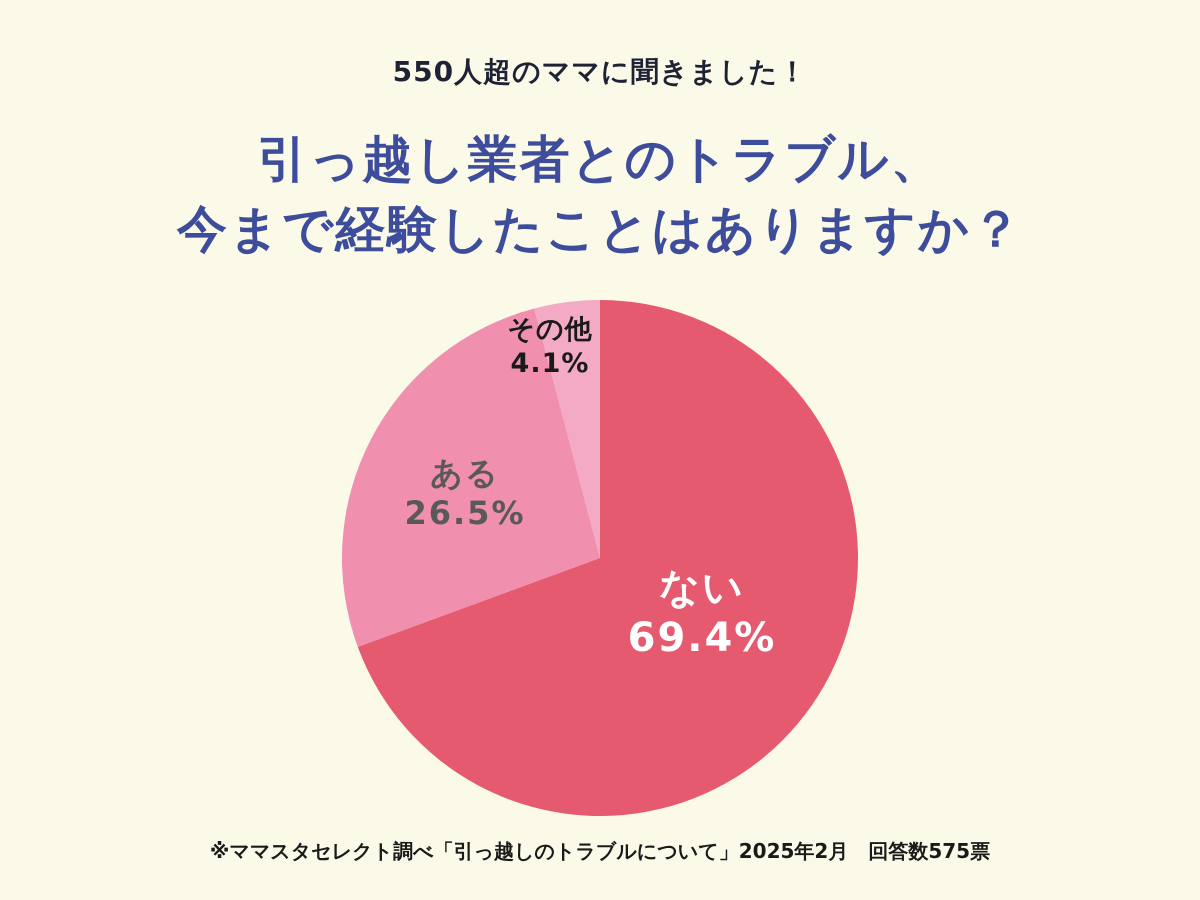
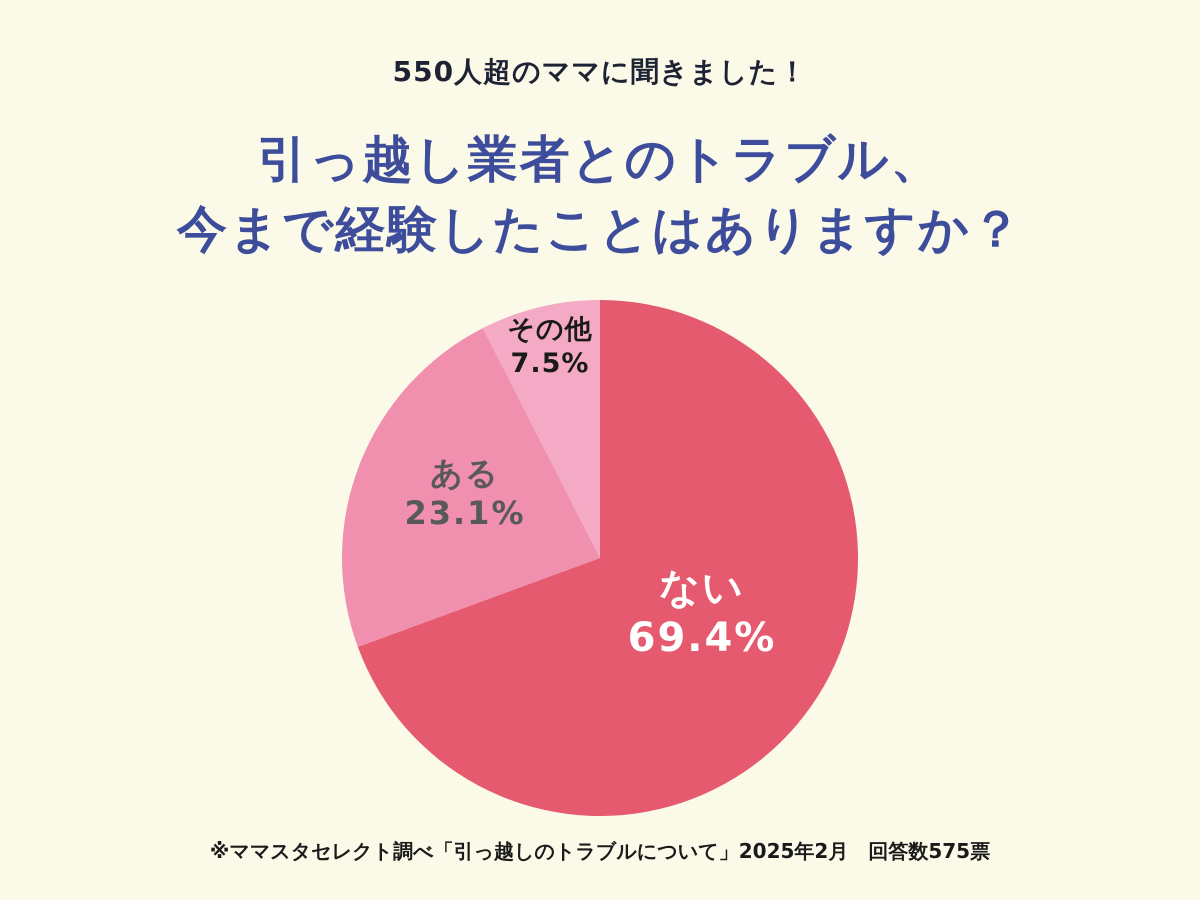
ある: 26.5% -> 23.1%
その他: 4.1% -> 7.5%
